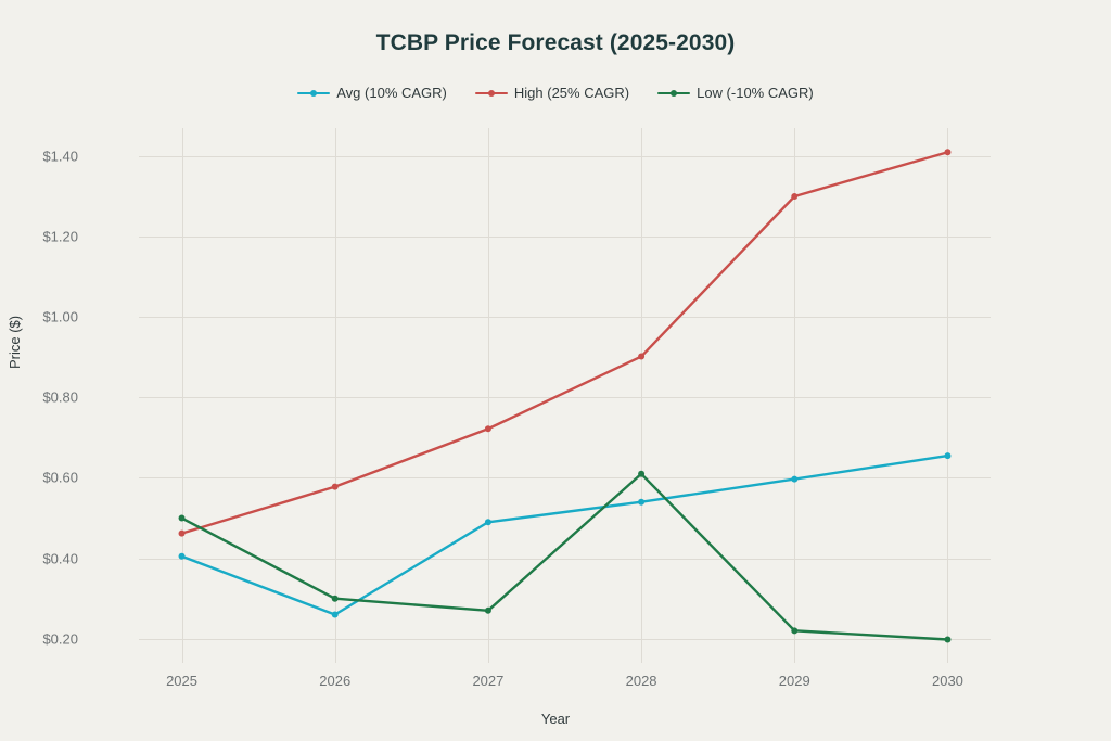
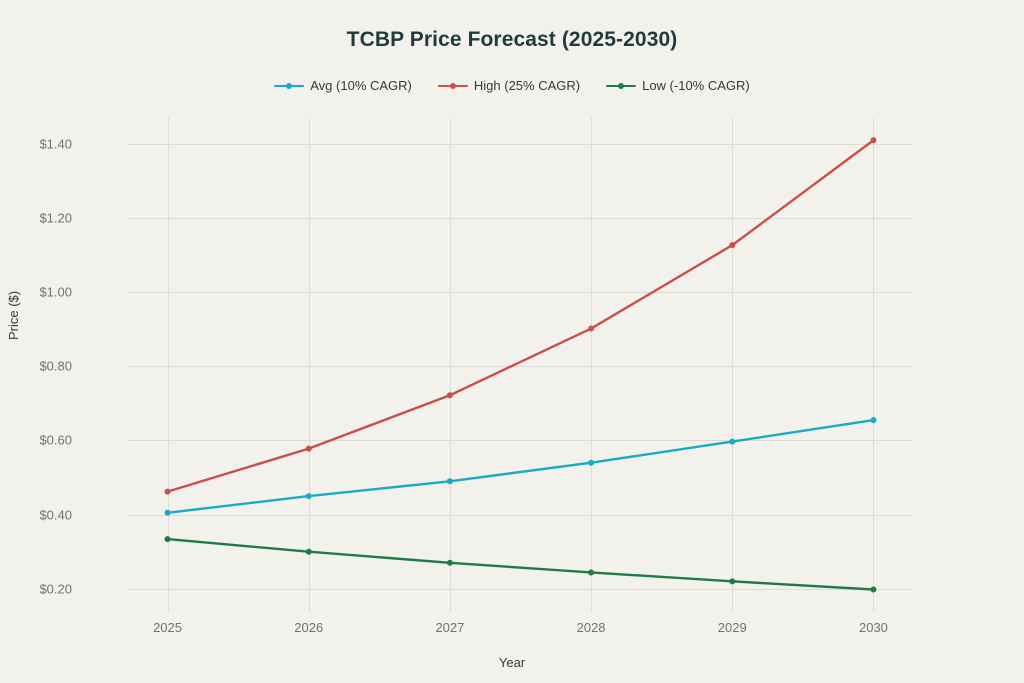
Low (-10% CAGR)/2025: $0.50 -> $0.33
Avg (10% CAGR)/2026: $0.26 -> $0.45
Low (-10% CAGR)/2028: $0.61 -> $0.24
High (25% CAGR)/2029: $1.30 -> $1.13
